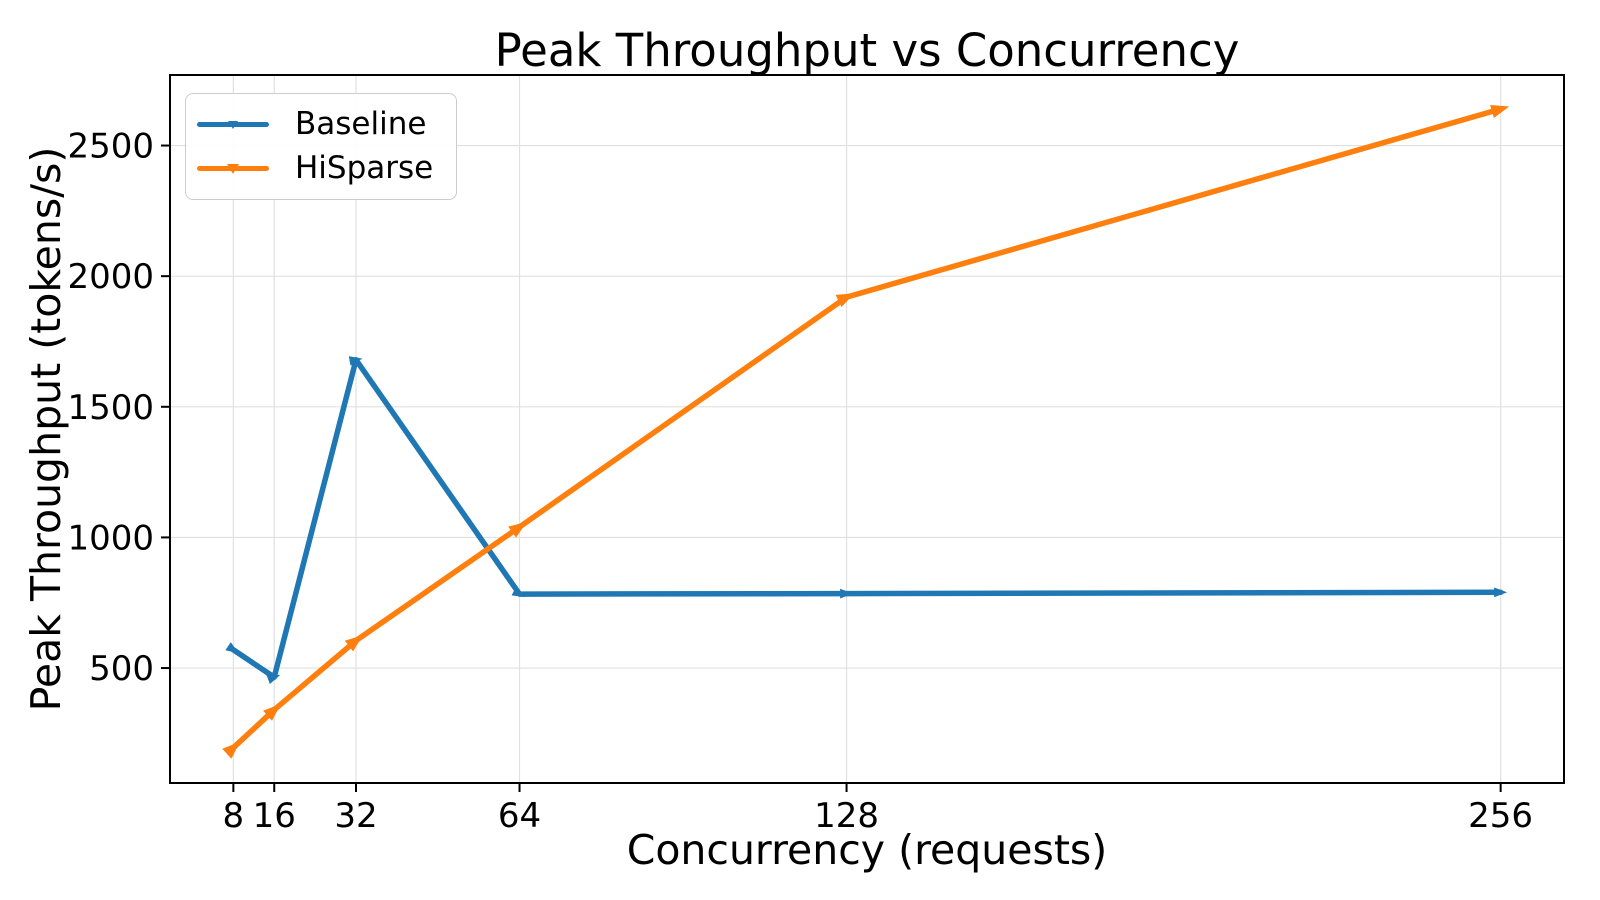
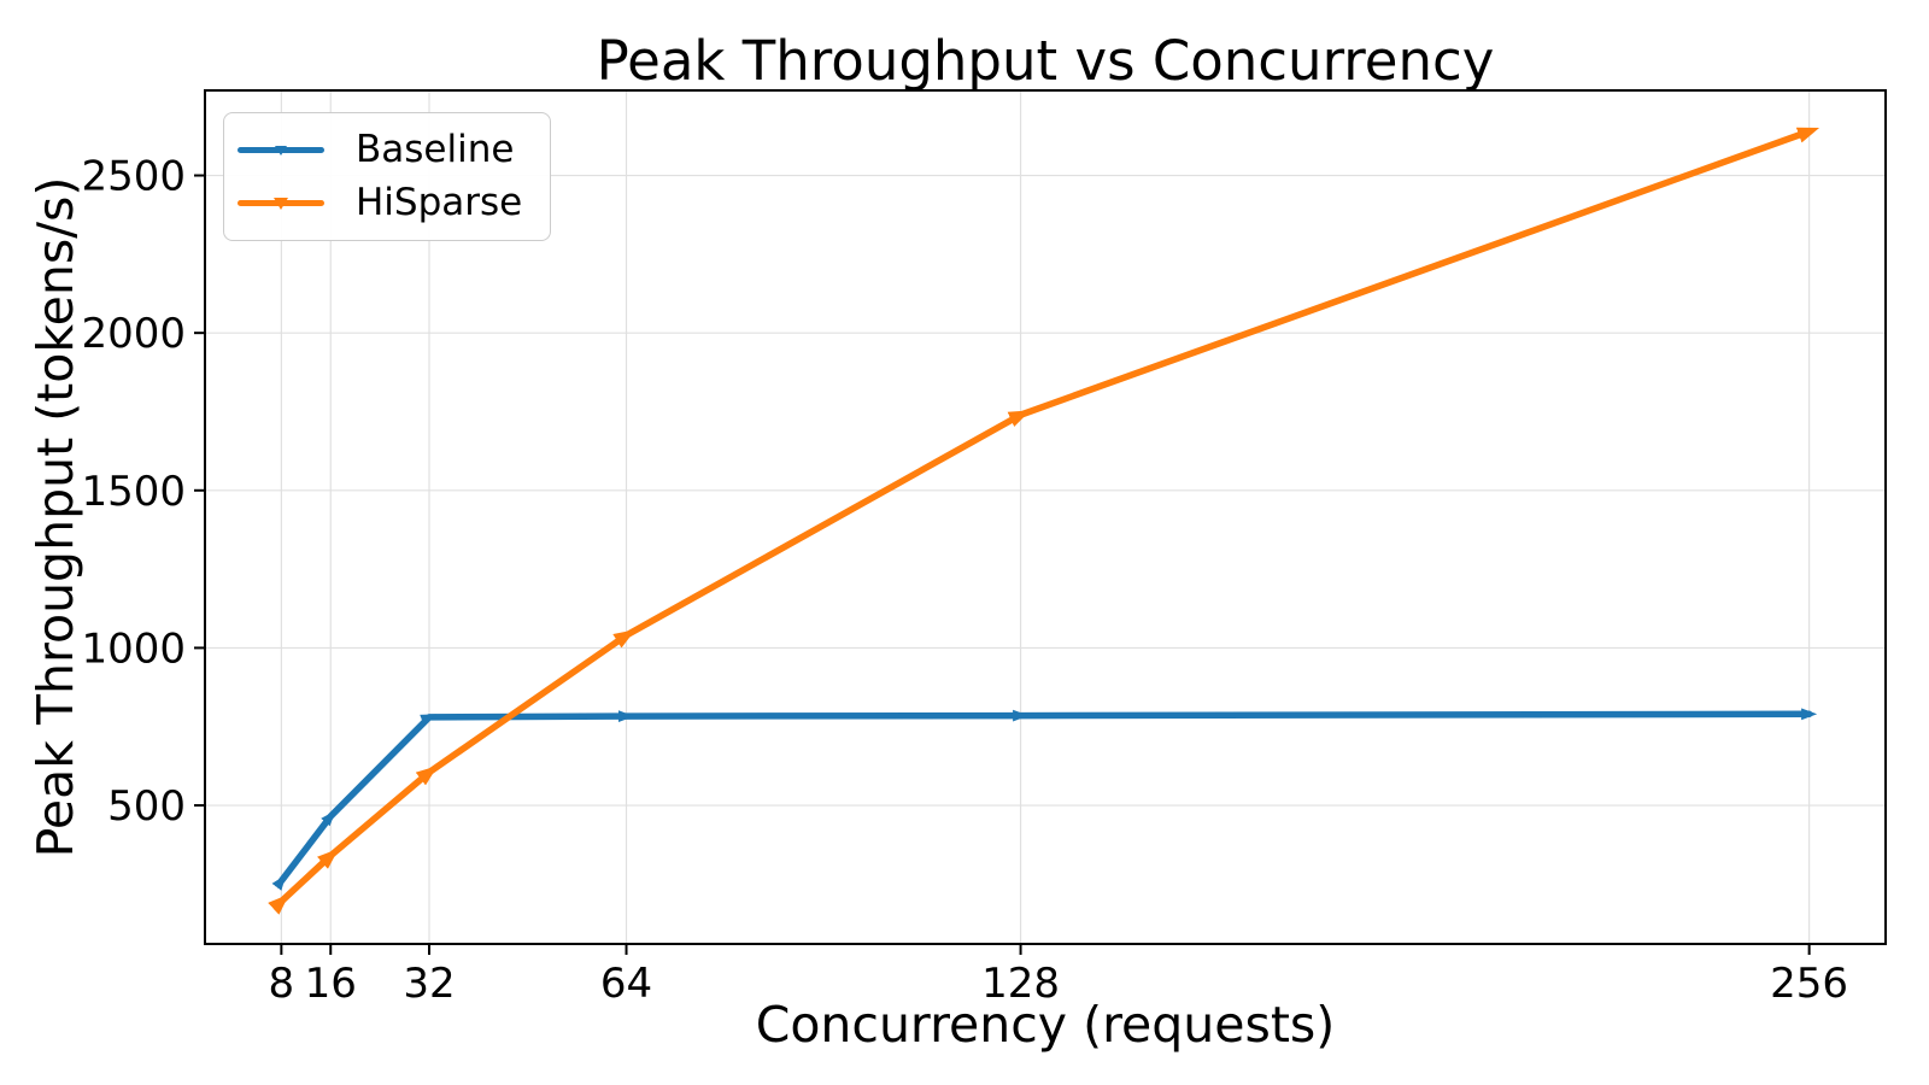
Baseline/8: 570 -> 260
Baseline/32: 1680 -> 780
HiSparse/128: 1920 -> 1740
